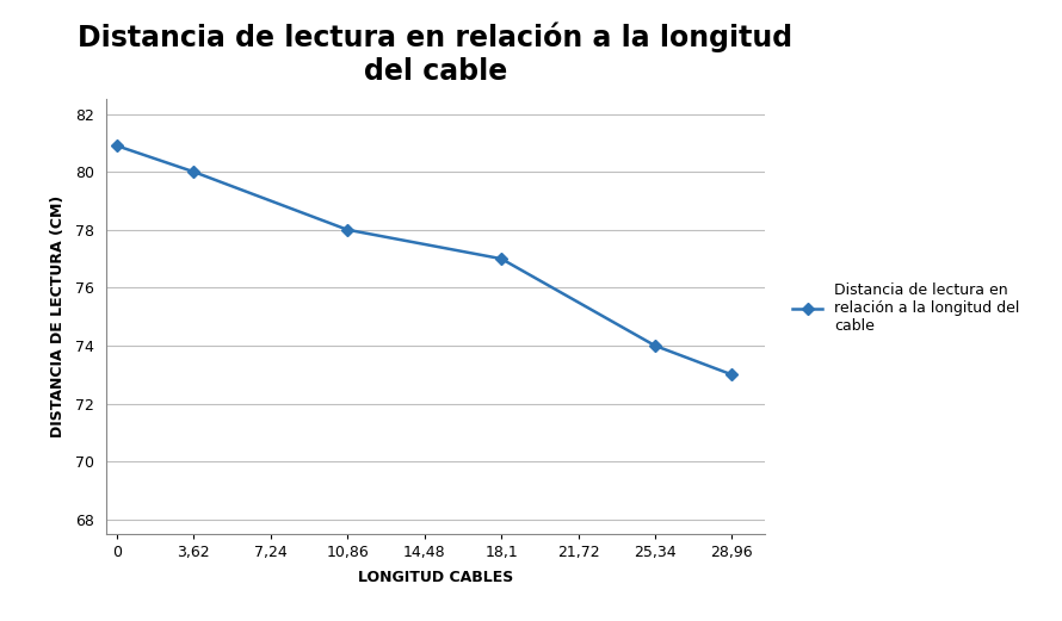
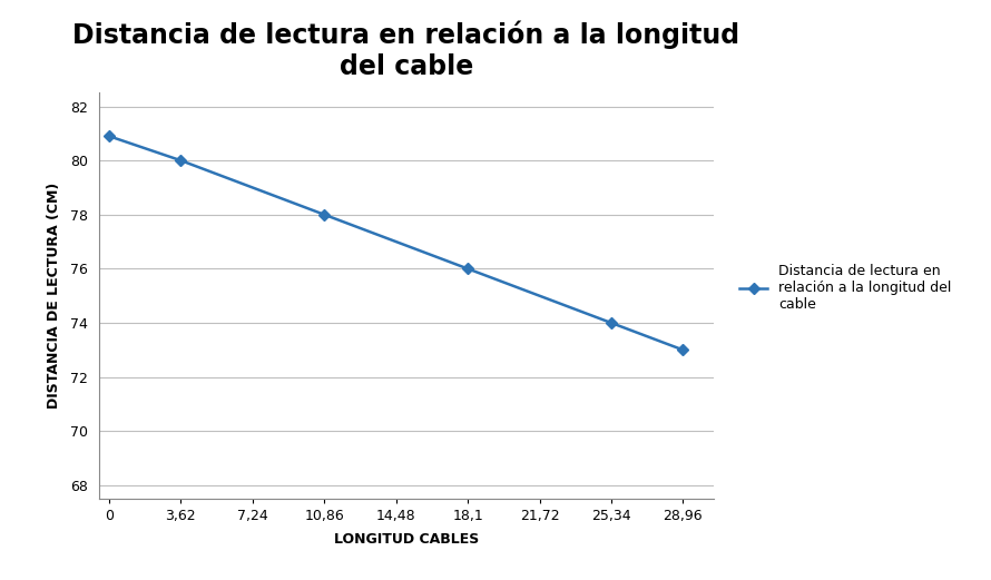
18,1: 77.0 -> 76.0
